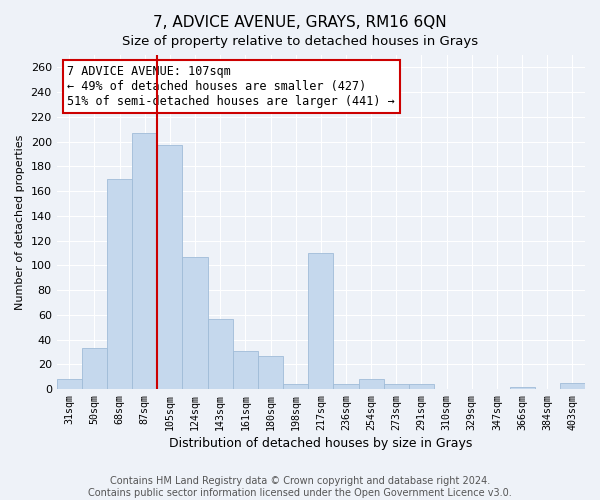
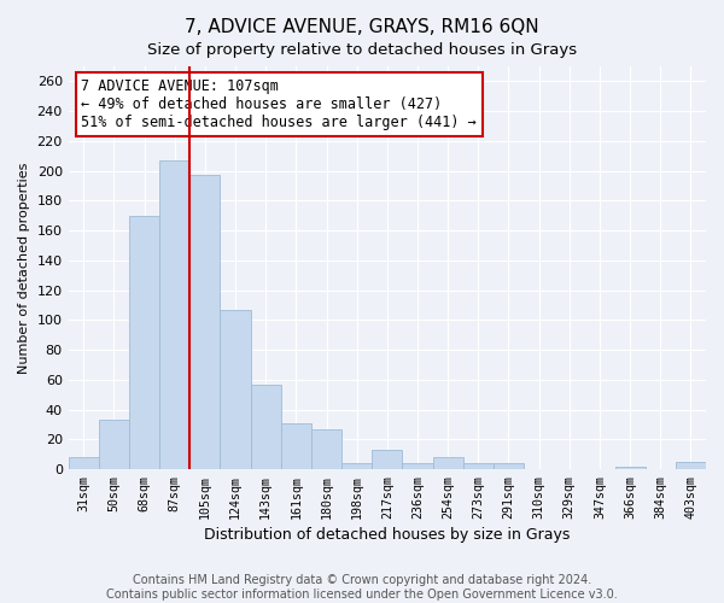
217sqm: 110 -> 13
